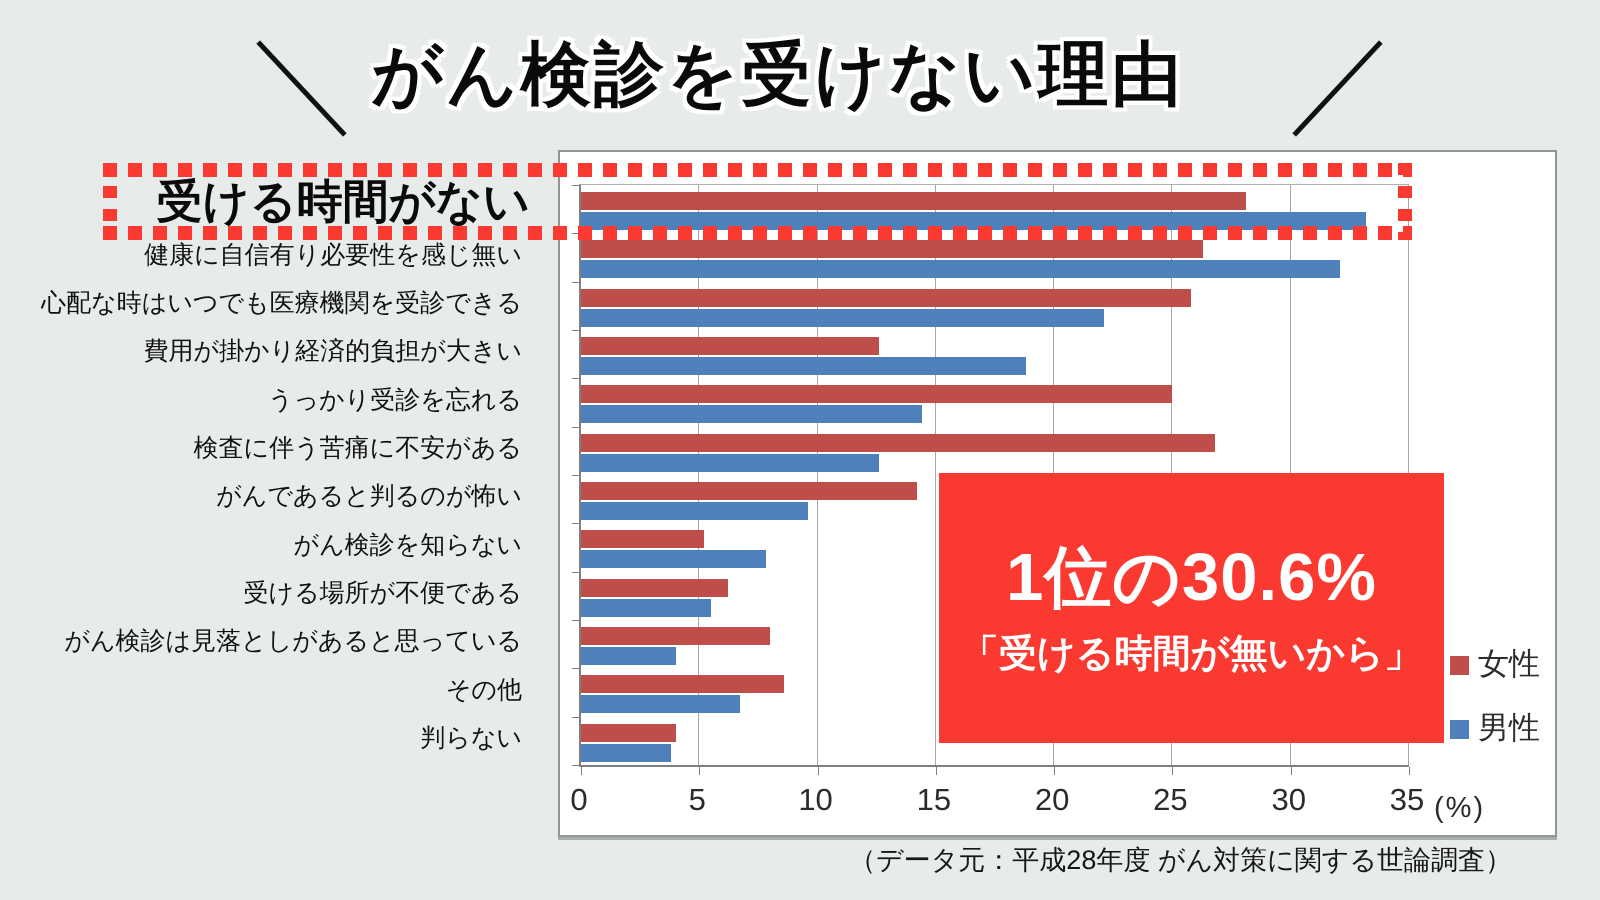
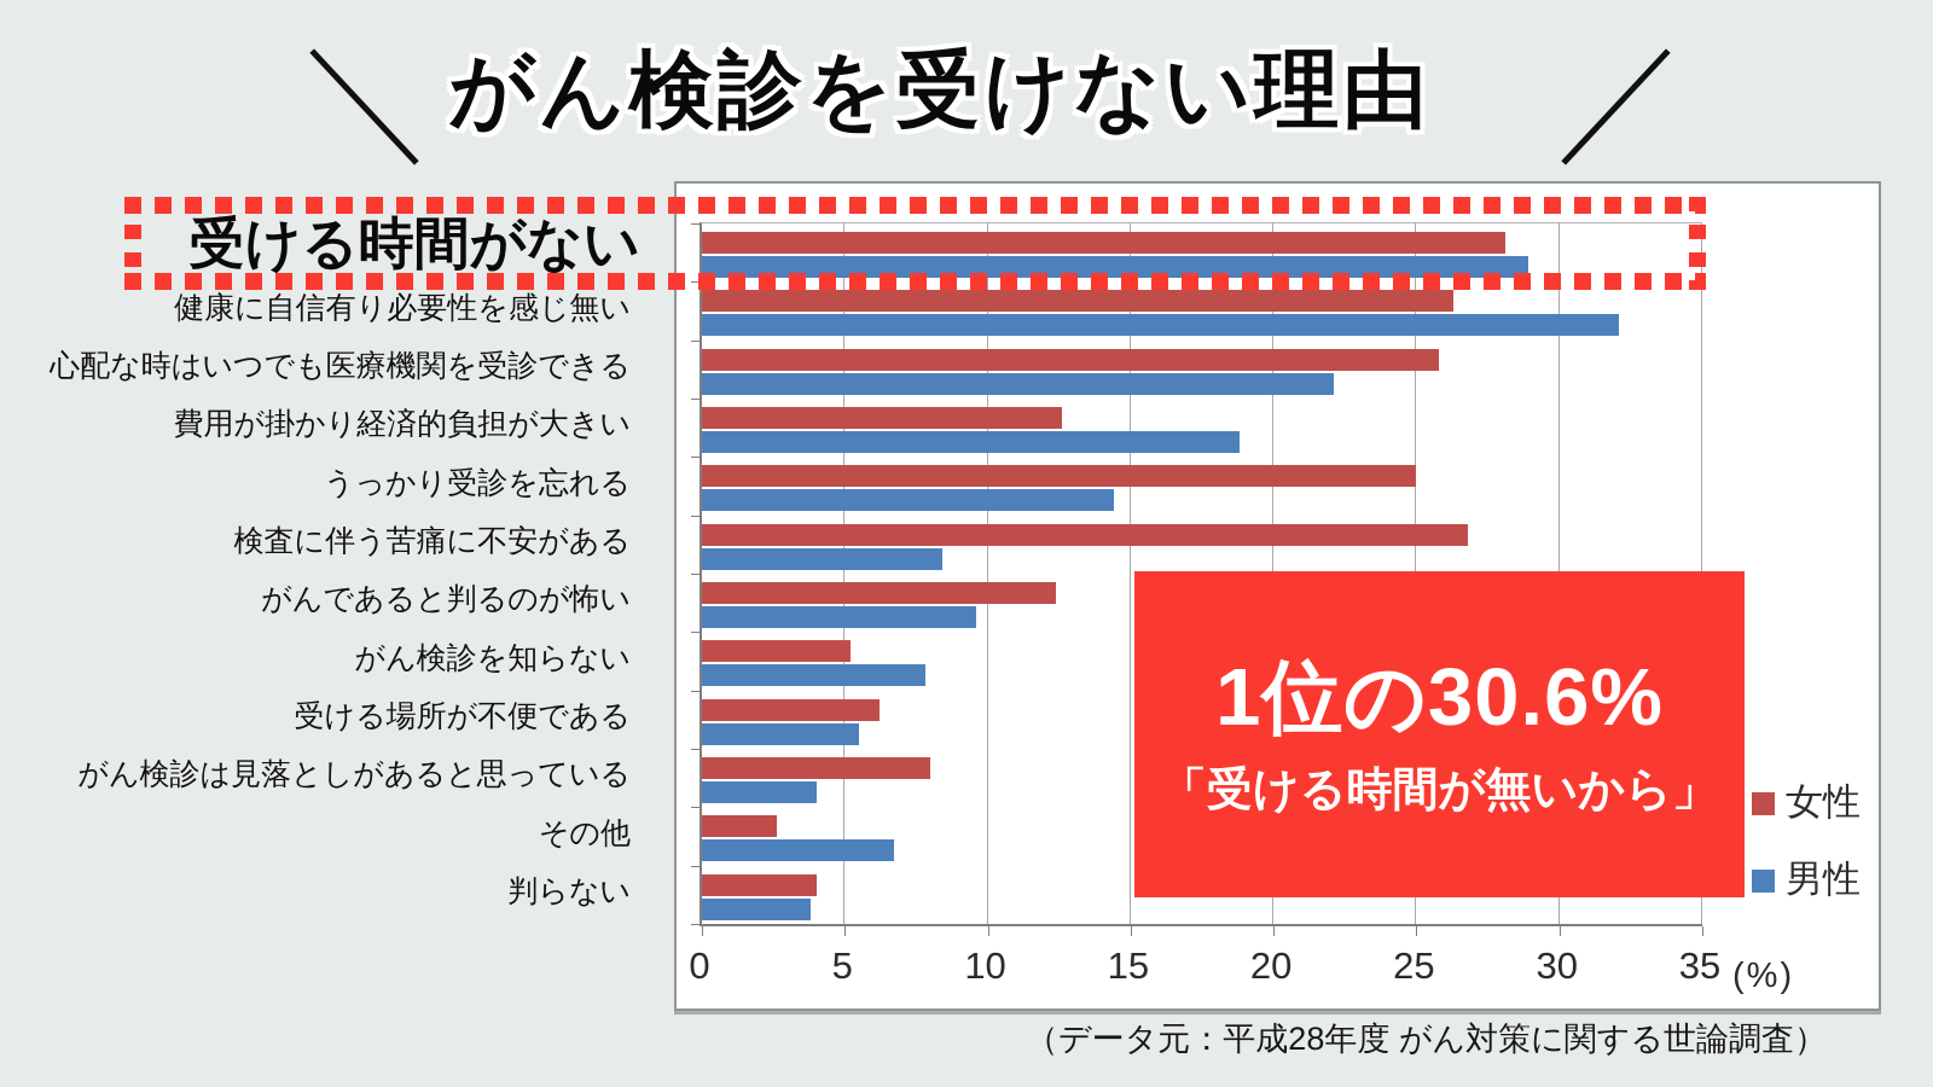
男性/受ける時間がない: 33.2 -> 28.9
男性/検査に伴う苦痛に不安がある: 12.6 -> 8.4
女性/がんであると判るのが怖い: 14.2 -> 12.4
女性/その他: 8.6 -> 2.6
